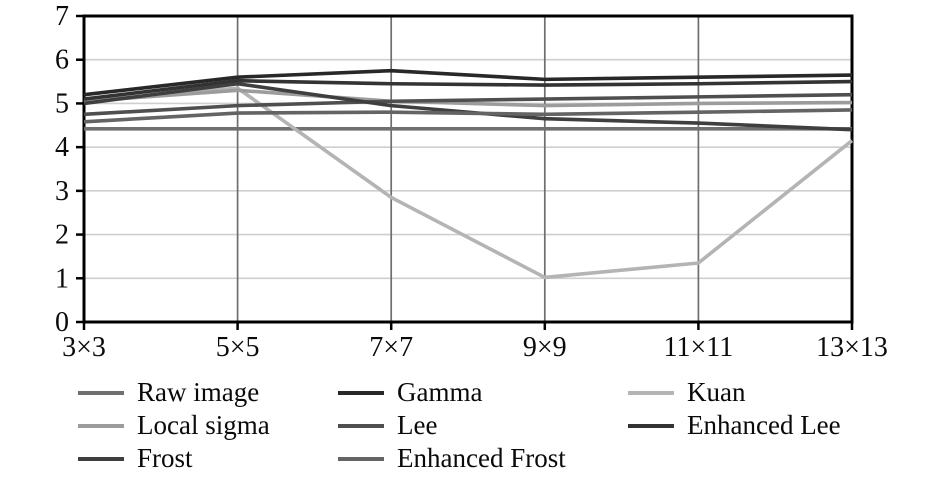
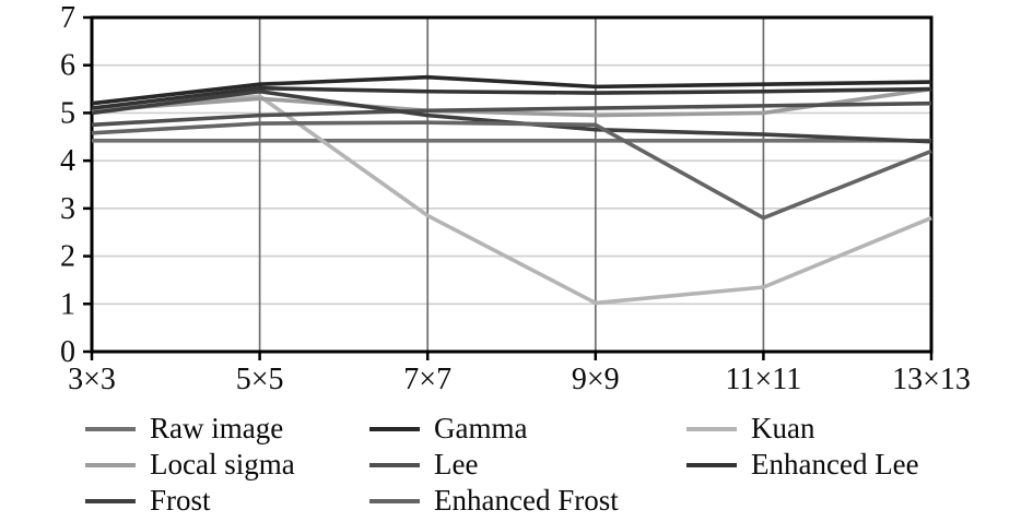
Enhanced Frost/11×11: 4.8 -> 2.8
Kuan/13×13: 4.2 -> 2.8
Local sigma/13×13: 5.0 -> 5.5
Enhanced Frost/13×13: 4.8 -> 4.2
